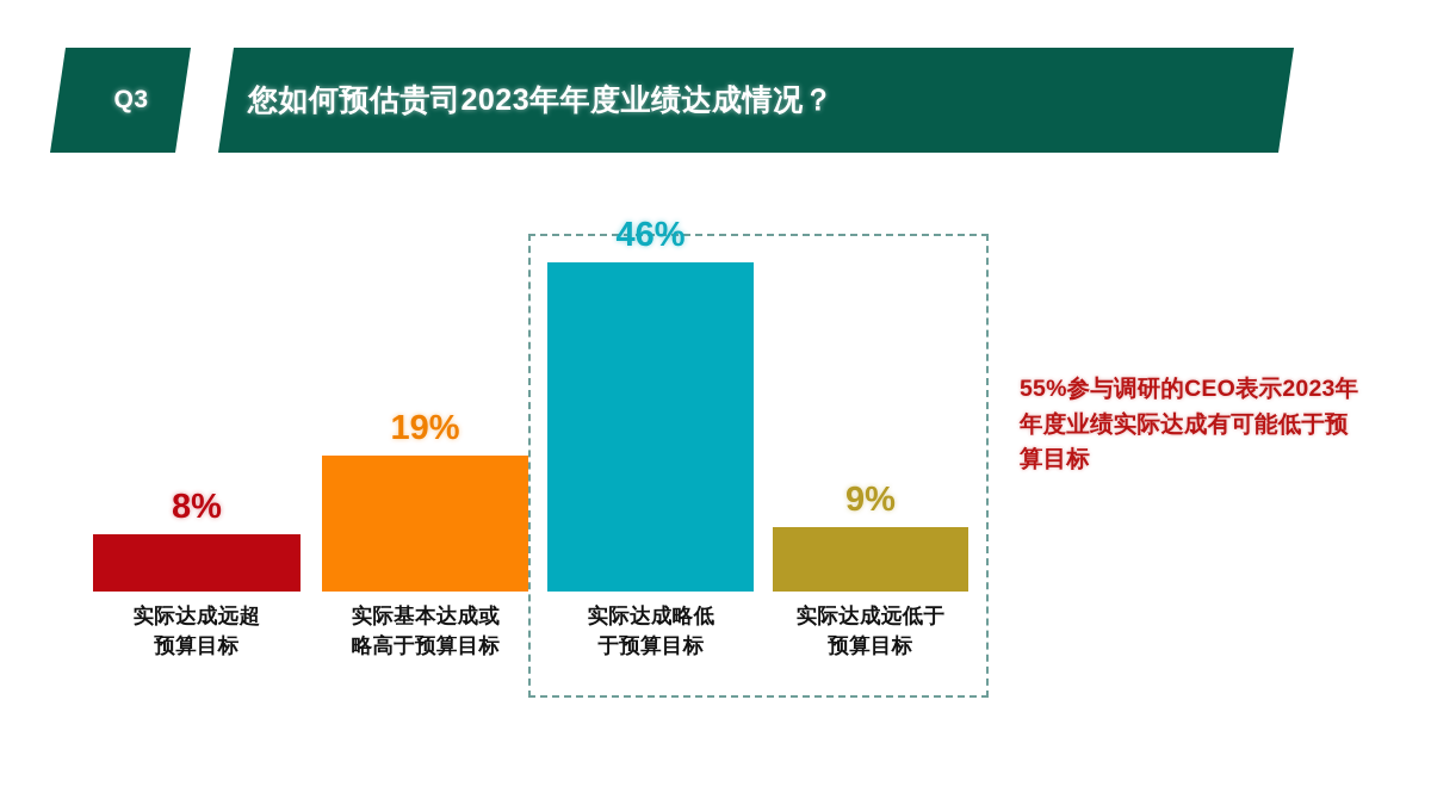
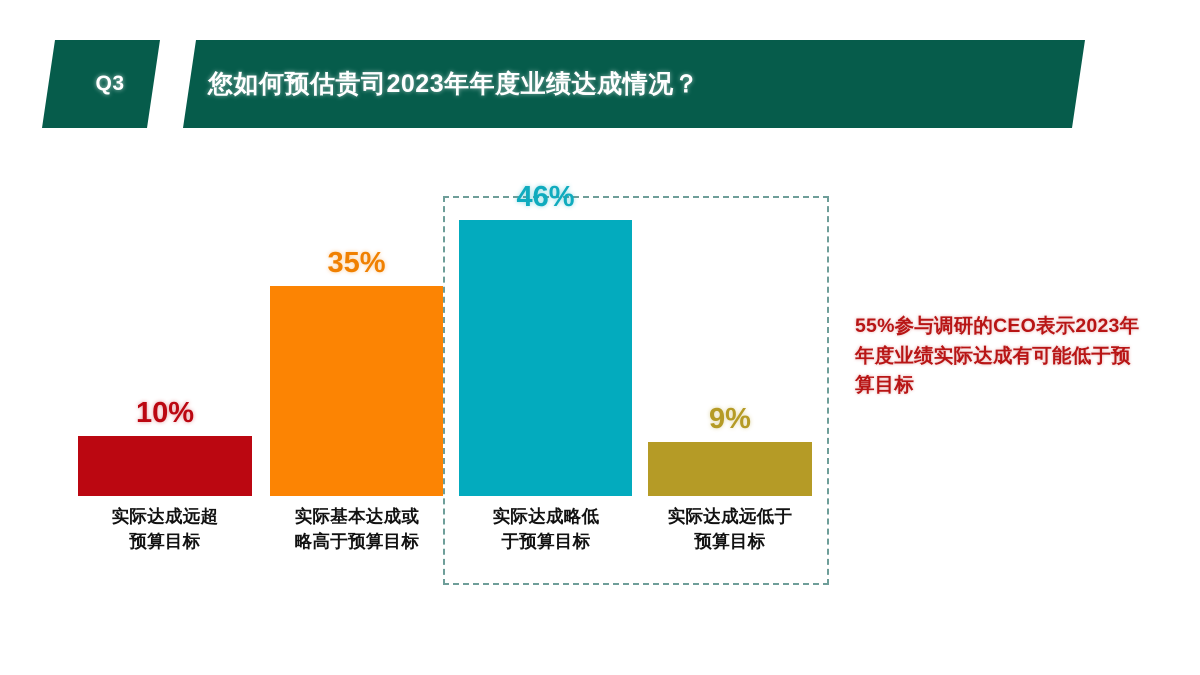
实际达成远超预算目标: 8% -> 10%
实际基本达成或略高于预算目标: 19% -> 35%
